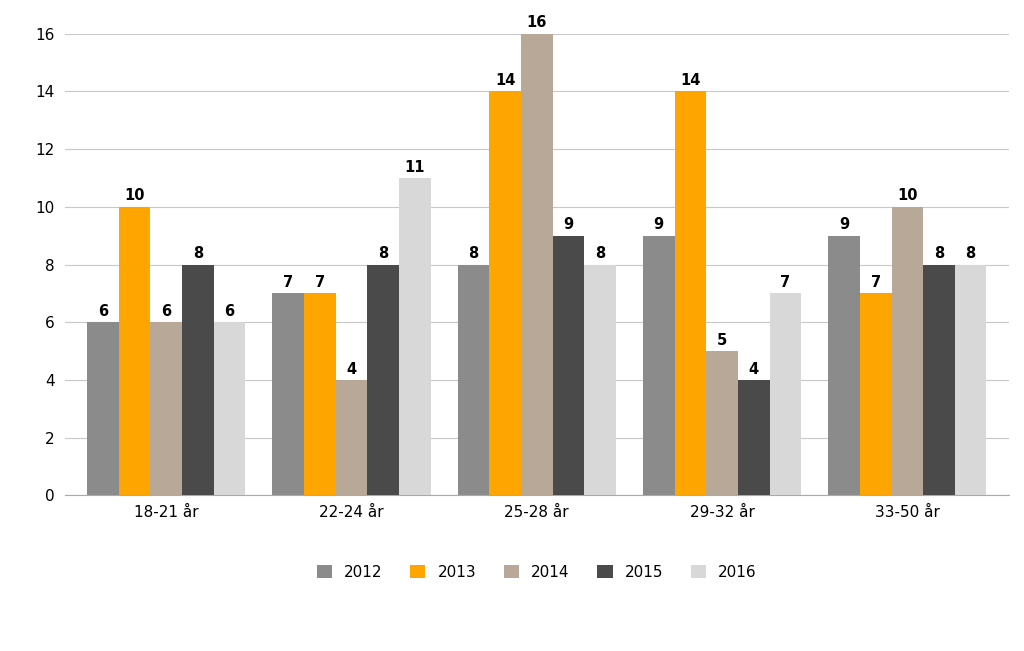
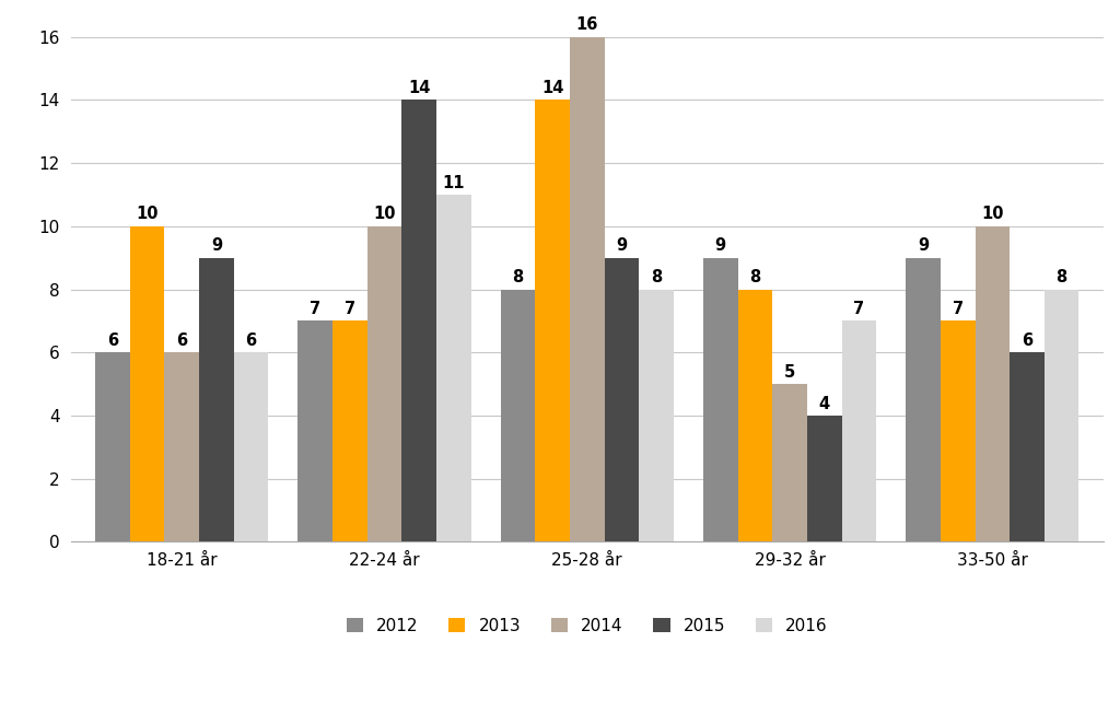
2015/18-21 år: 8 -> 9
2014/22-24 år: 4 -> 10
2015/22-24 år: 8 -> 14
2013/29-32 år: 14 -> 8
2015/33-50 år: 8 -> 6
